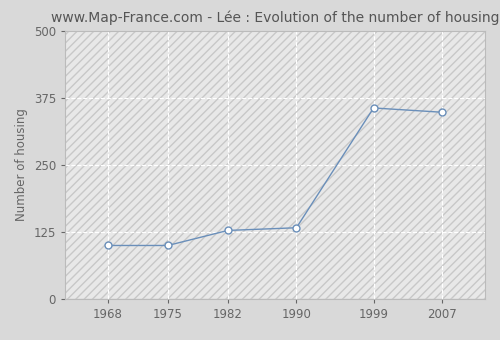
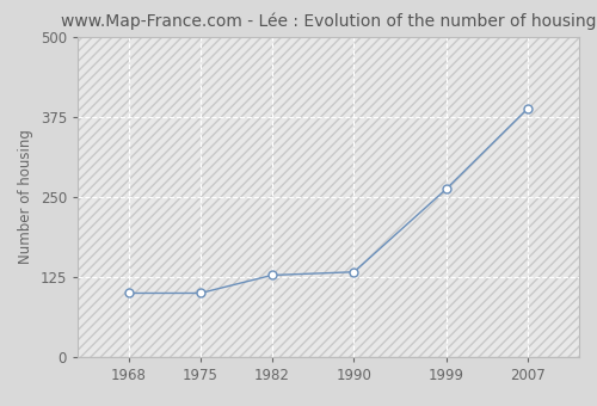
1999: 356 -> 262
2007: 348 -> 388
